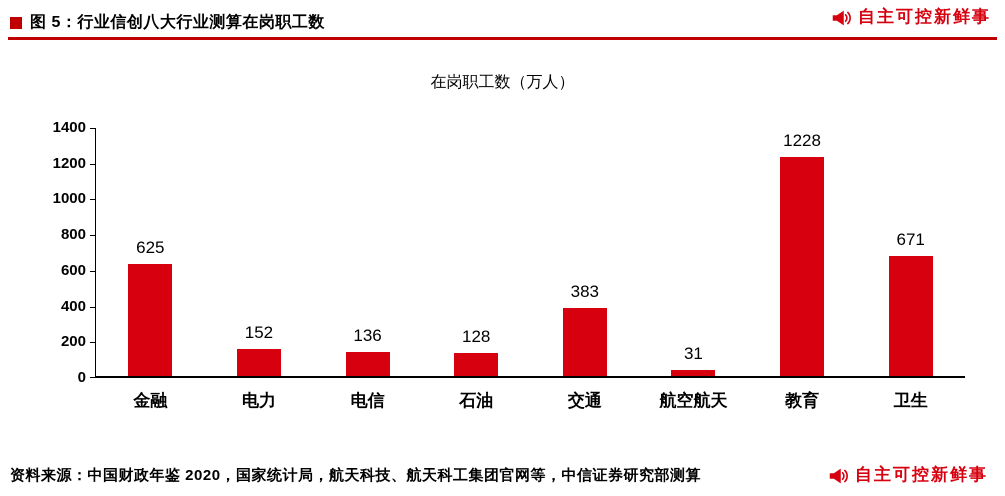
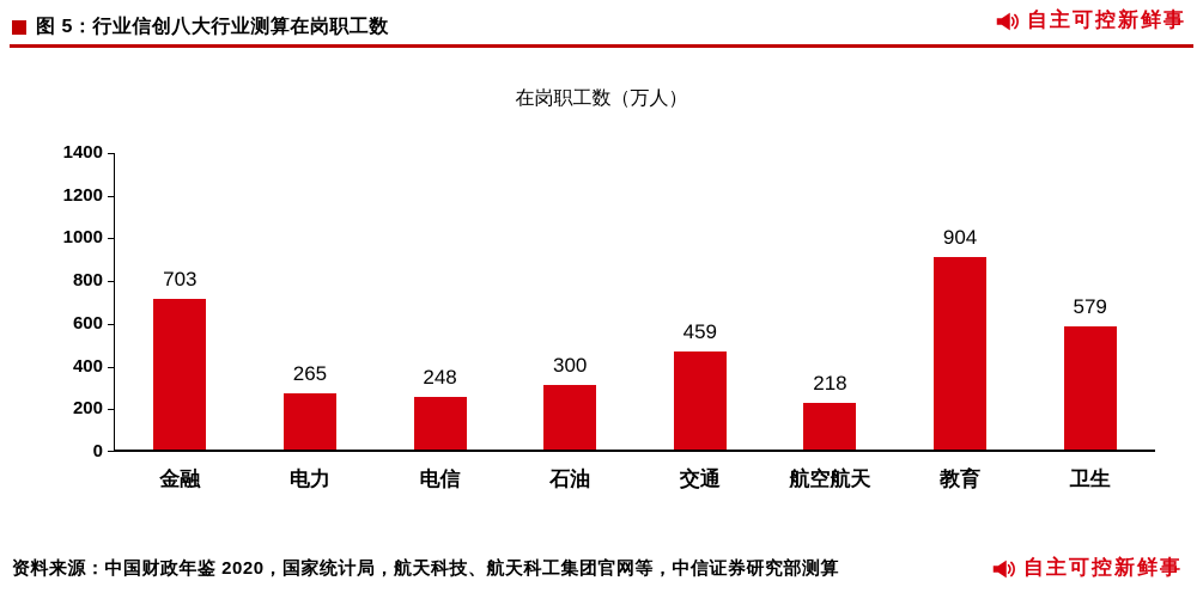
金融: 625 -> 703
电力: 152 -> 265
电信: 136 -> 248
石油: 128 -> 300
交通: 383 -> 459
航空航天: 31 -> 218
教育: 1228 -> 904
卫生: 671 -> 579
